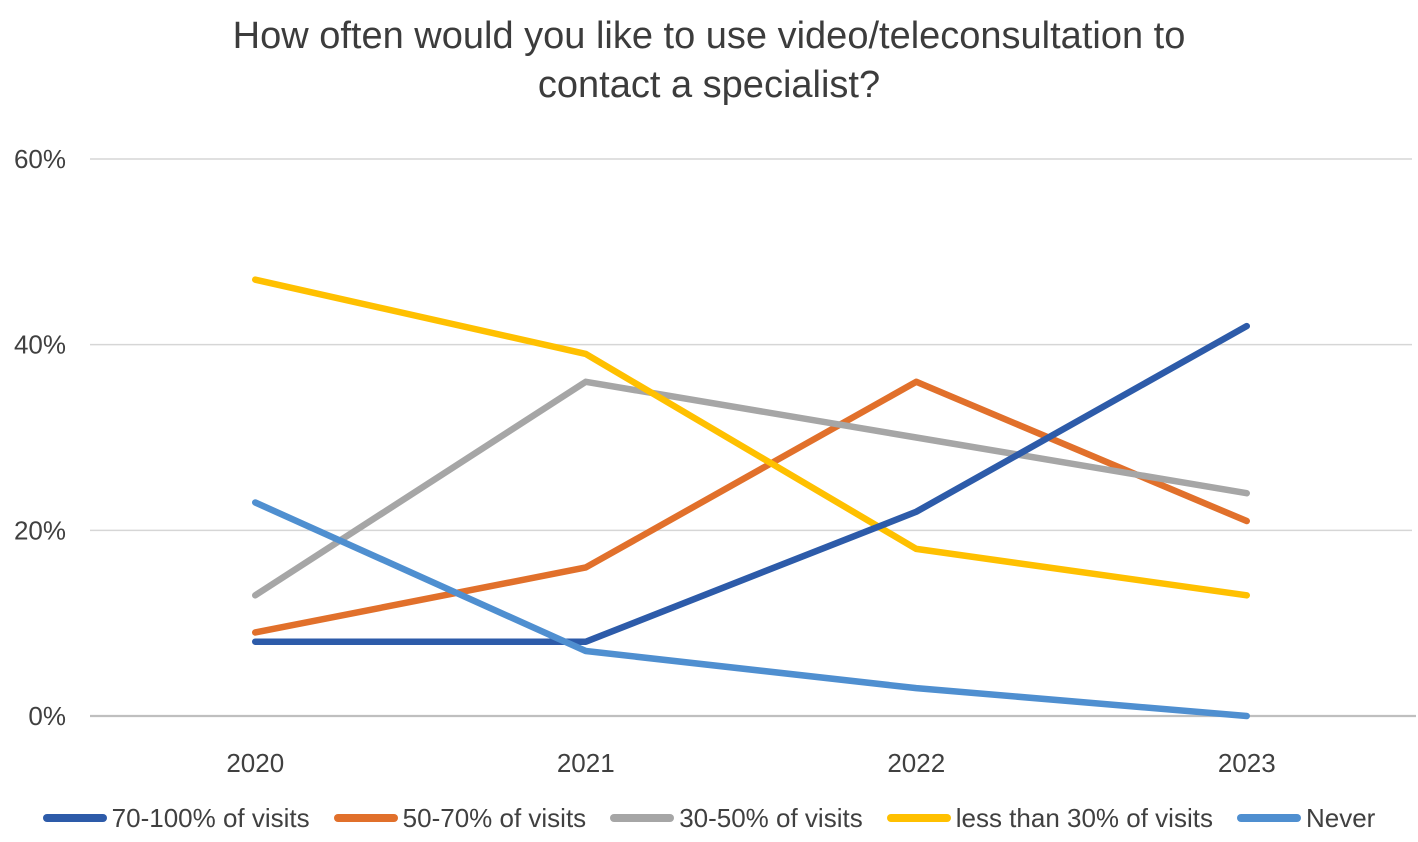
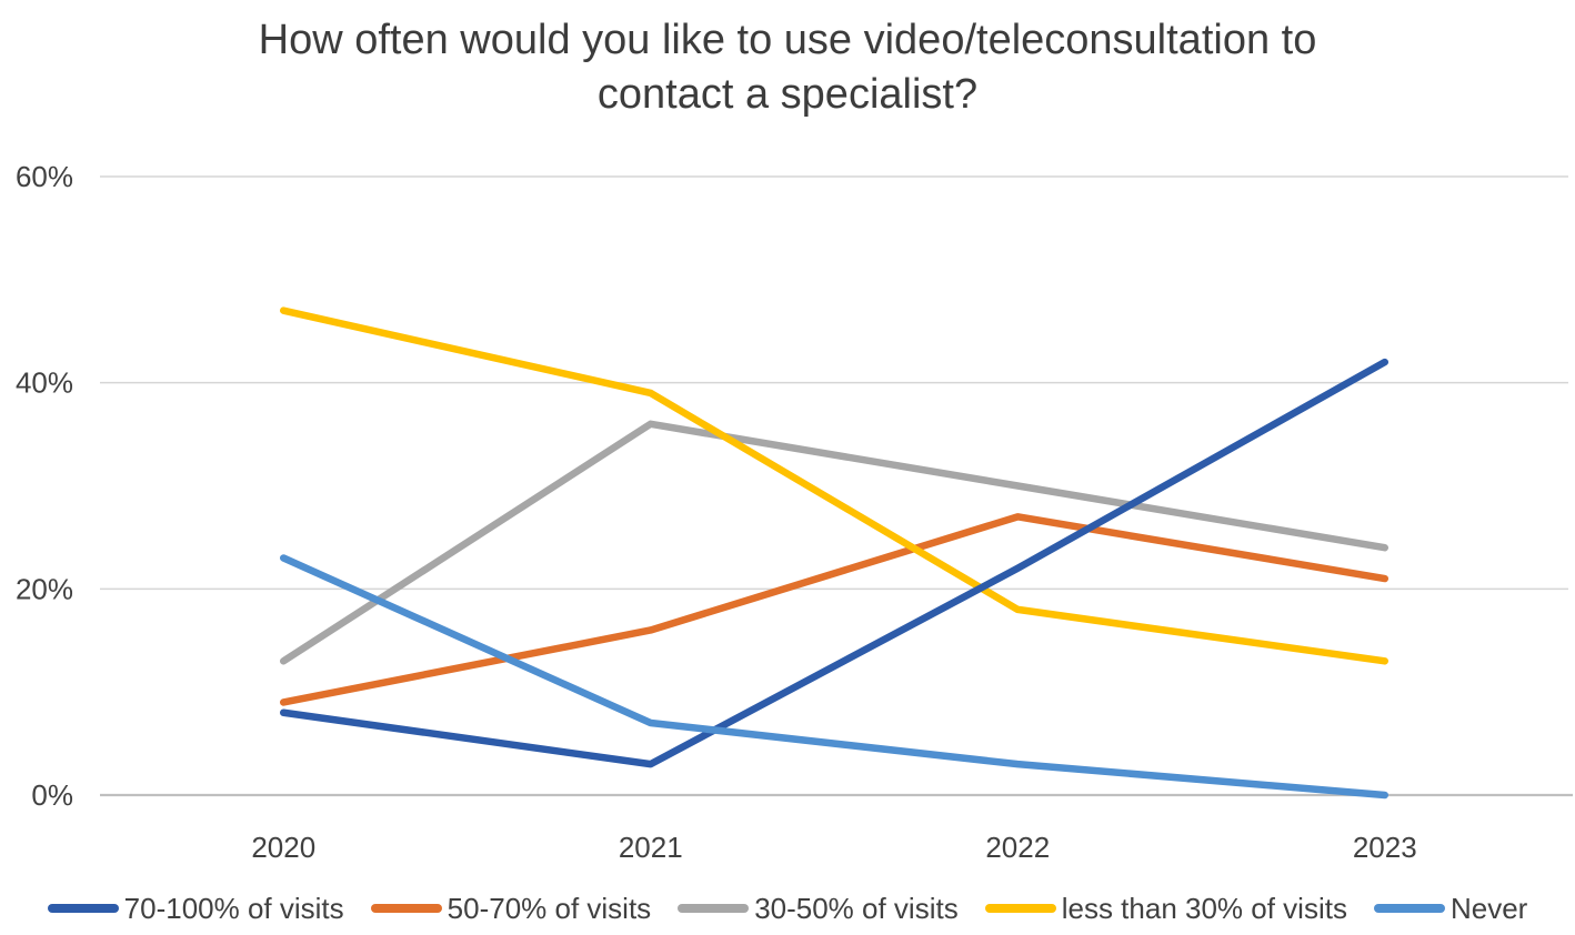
70-100% of visits/2021: 8% -> 3%
50-70% of visits/2022: 36% -> 27%
